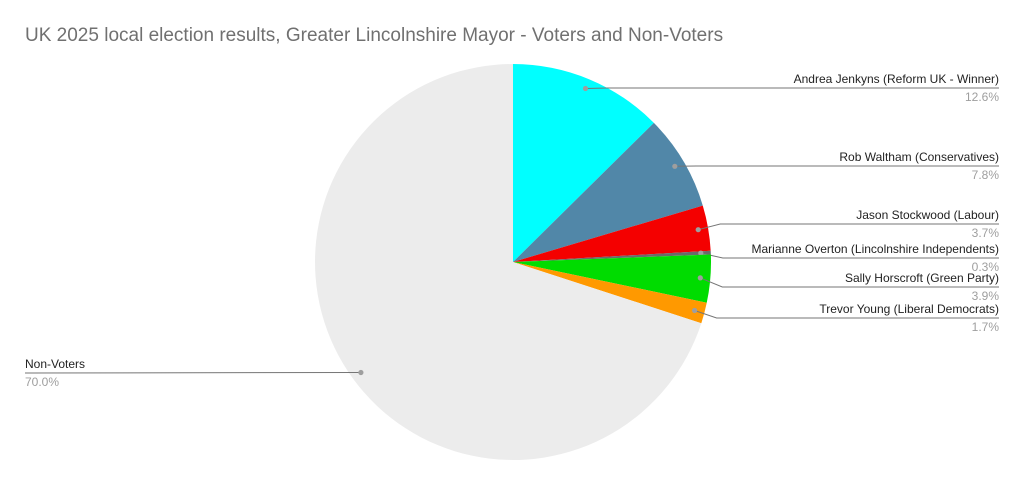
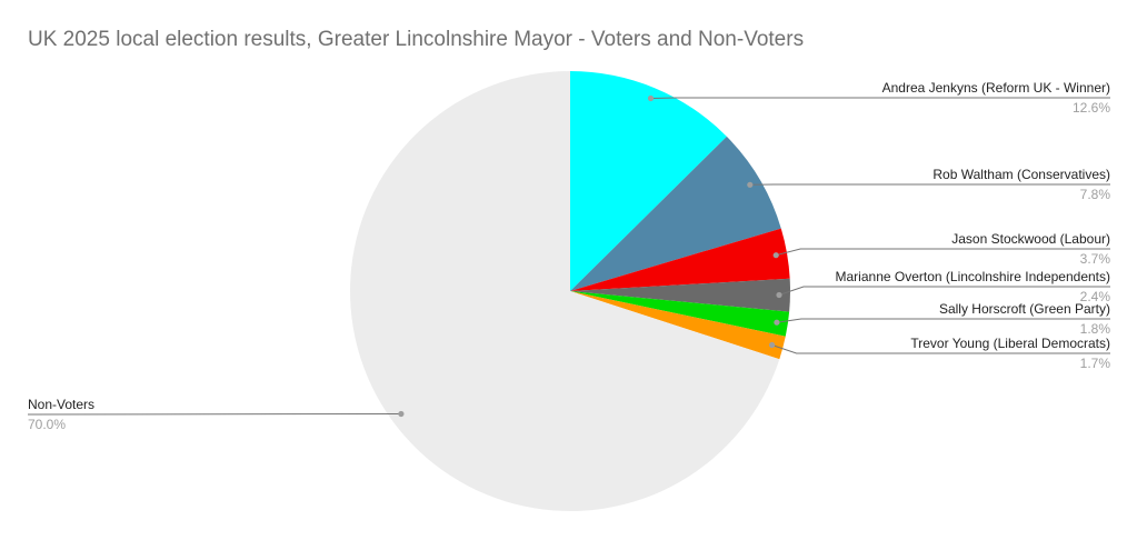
Marianne Overton (Lincolnshire Independents): 0.3% -> 2.4%
Sally Horscroft (Green Party): 3.9% -> 1.8%
